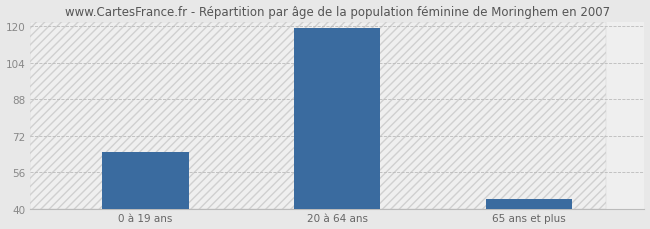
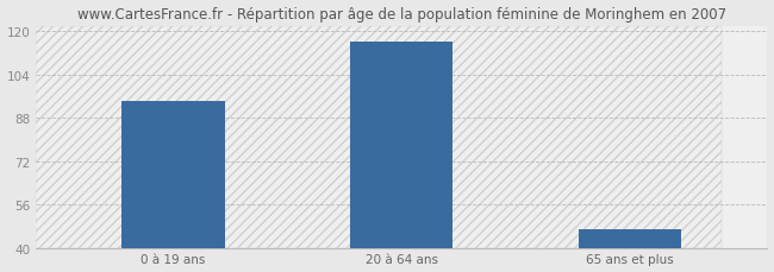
0 à 19 ans: 65 -> 94
20 à 64 ans: 119 -> 116
65 ans et plus: 44 -> 47
